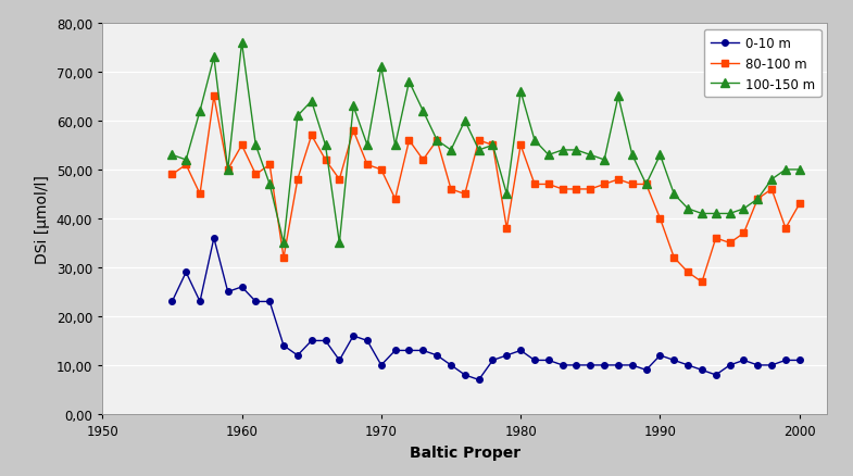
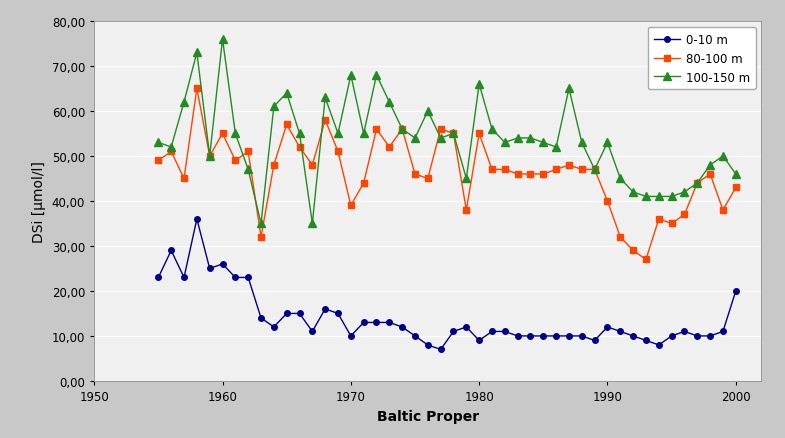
80-100 m/1970: 50 -> 39
100-150 m/1970: 71 -> 68
0-10 m/1980: 13 -> 9
0-10 m/2000: 11 -> 20
100-150 m/2000: 50 -> 46
